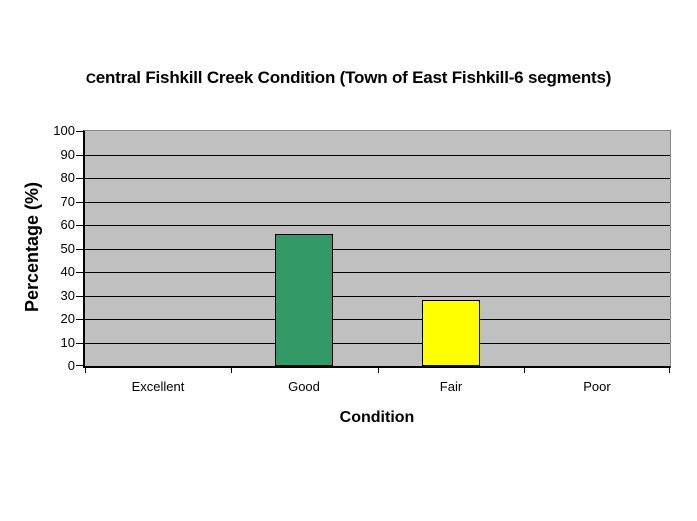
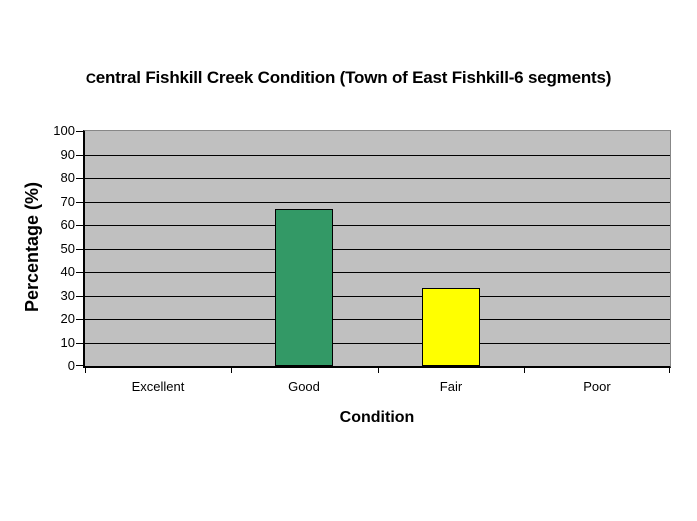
Good: 56 -> 67
Fair: 28 -> 33
